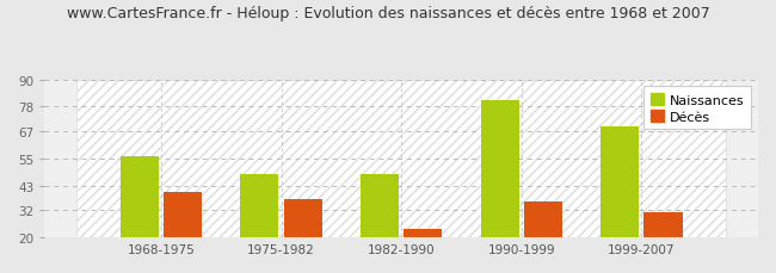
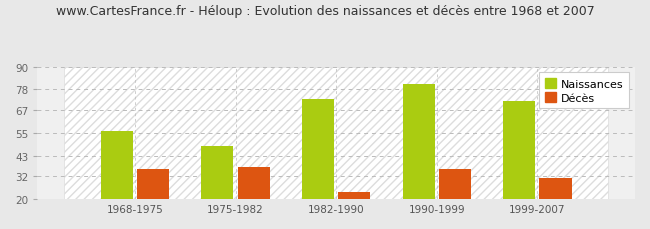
Décès/1968-1975: 40 -> 36
Naissances/1982-1990: 48 -> 73
Naissances/1999-2007: 69 -> 72
